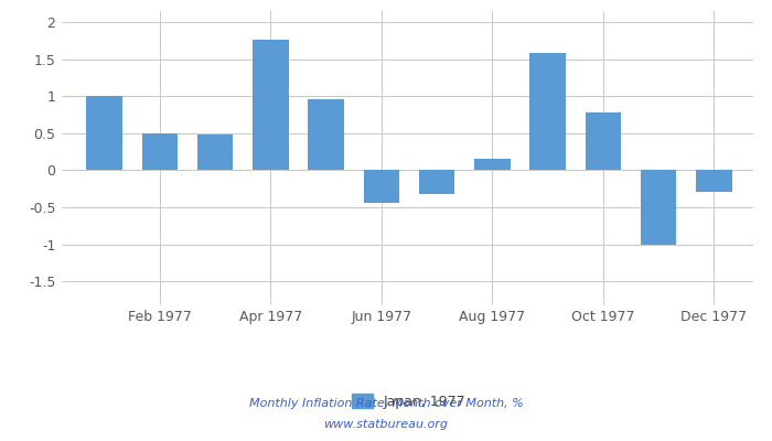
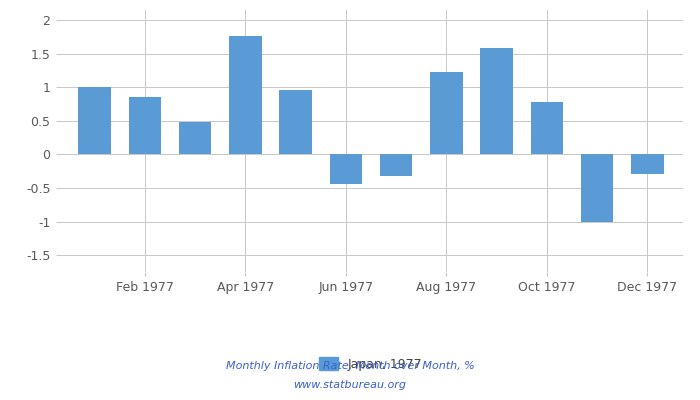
Feb 1977: 0.50 -> 0.86
Aug 1977: 0.16 -> 1.22
